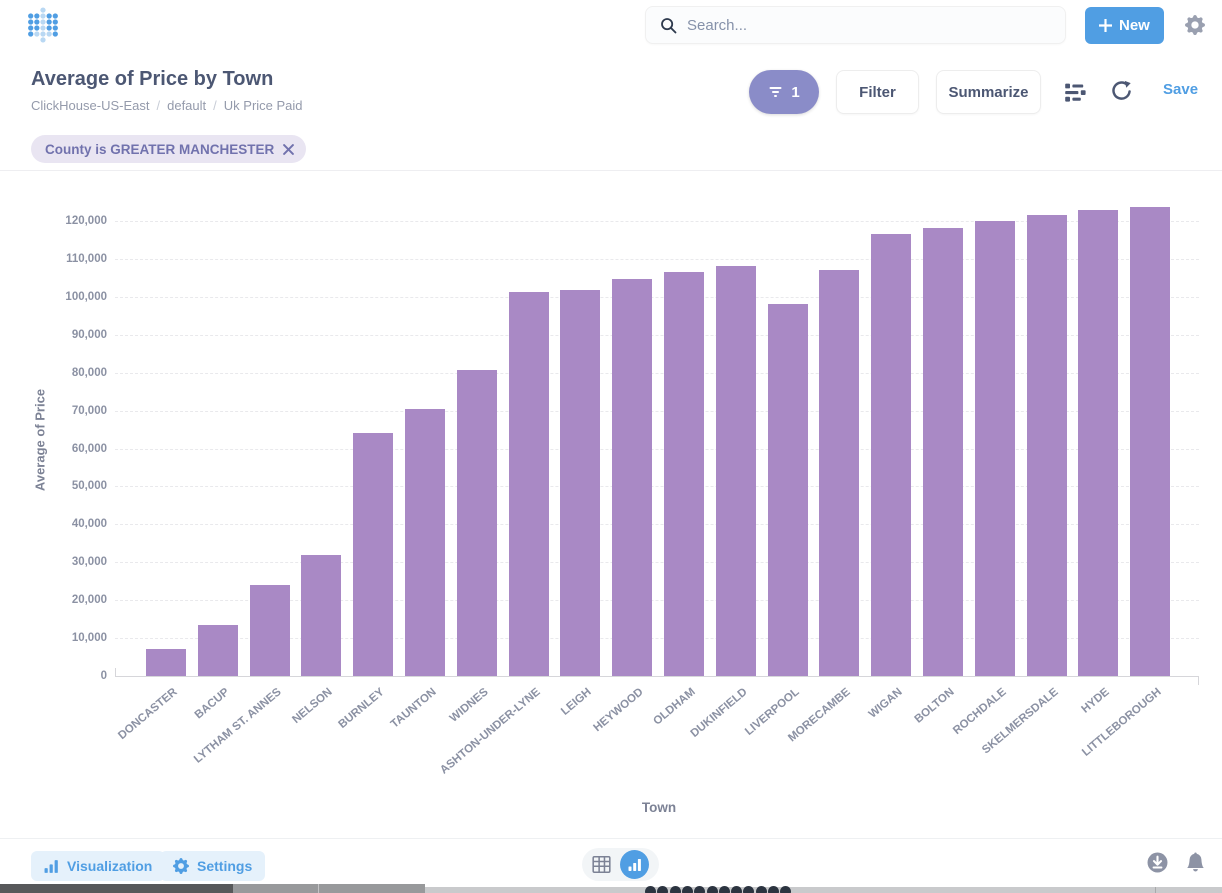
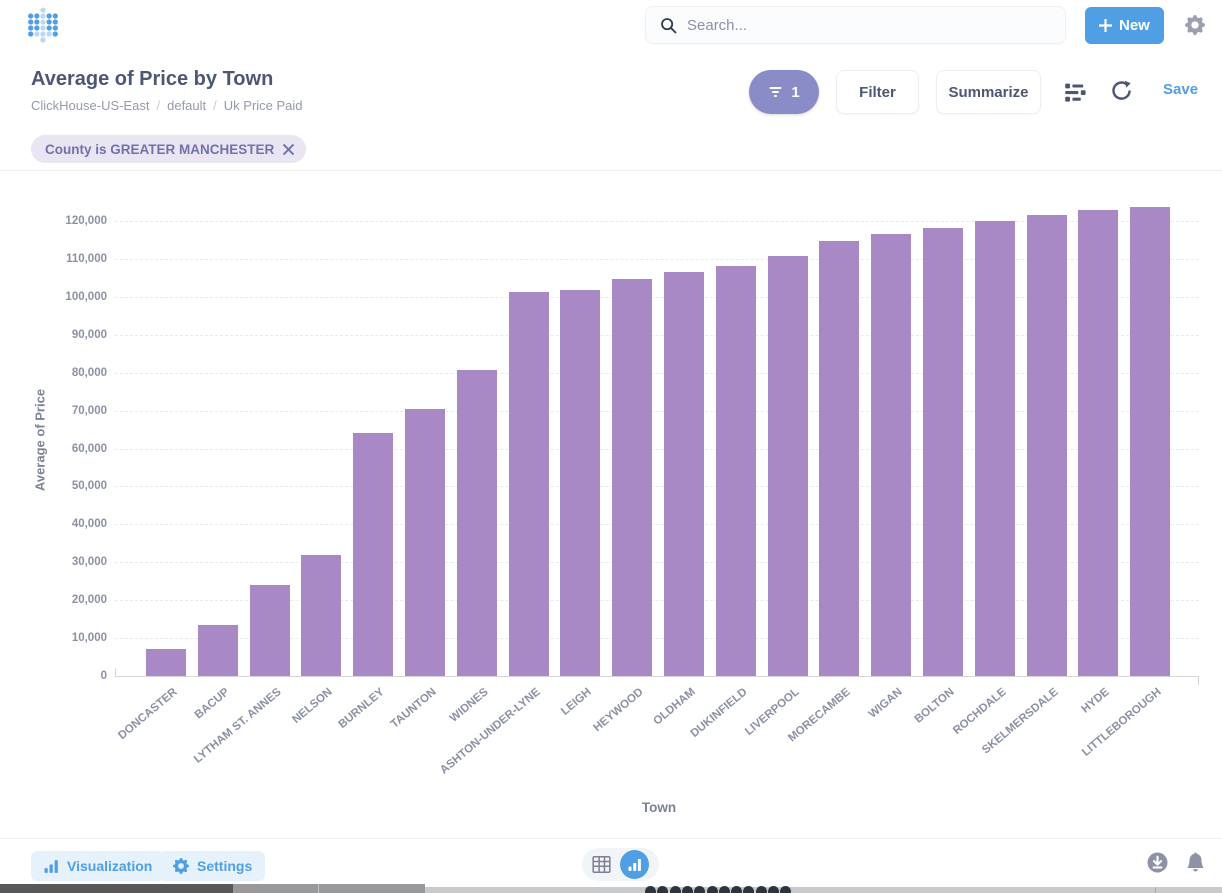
LIVERPOOL: 98000 -> 111000
MORECAMBE: 107000 -> 115000
